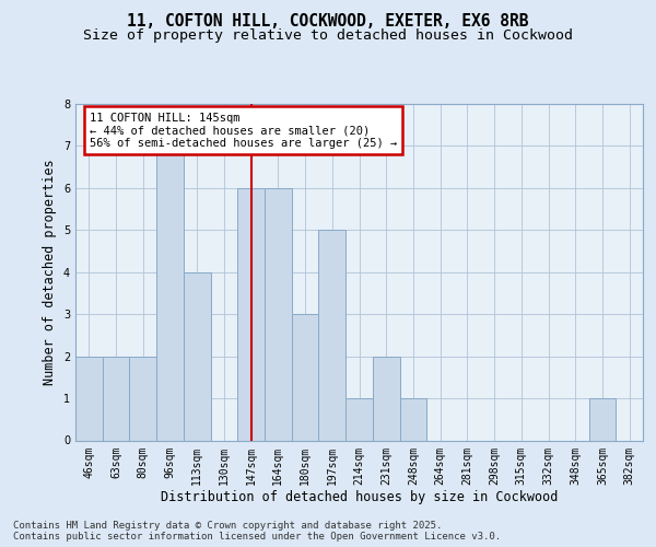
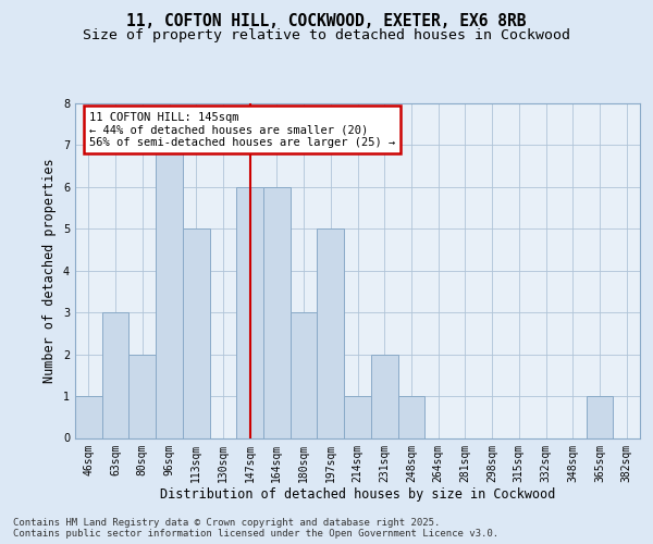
46sqm: 2 -> 1
63sqm: 2 -> 3
113sqm: 4 -> 5
